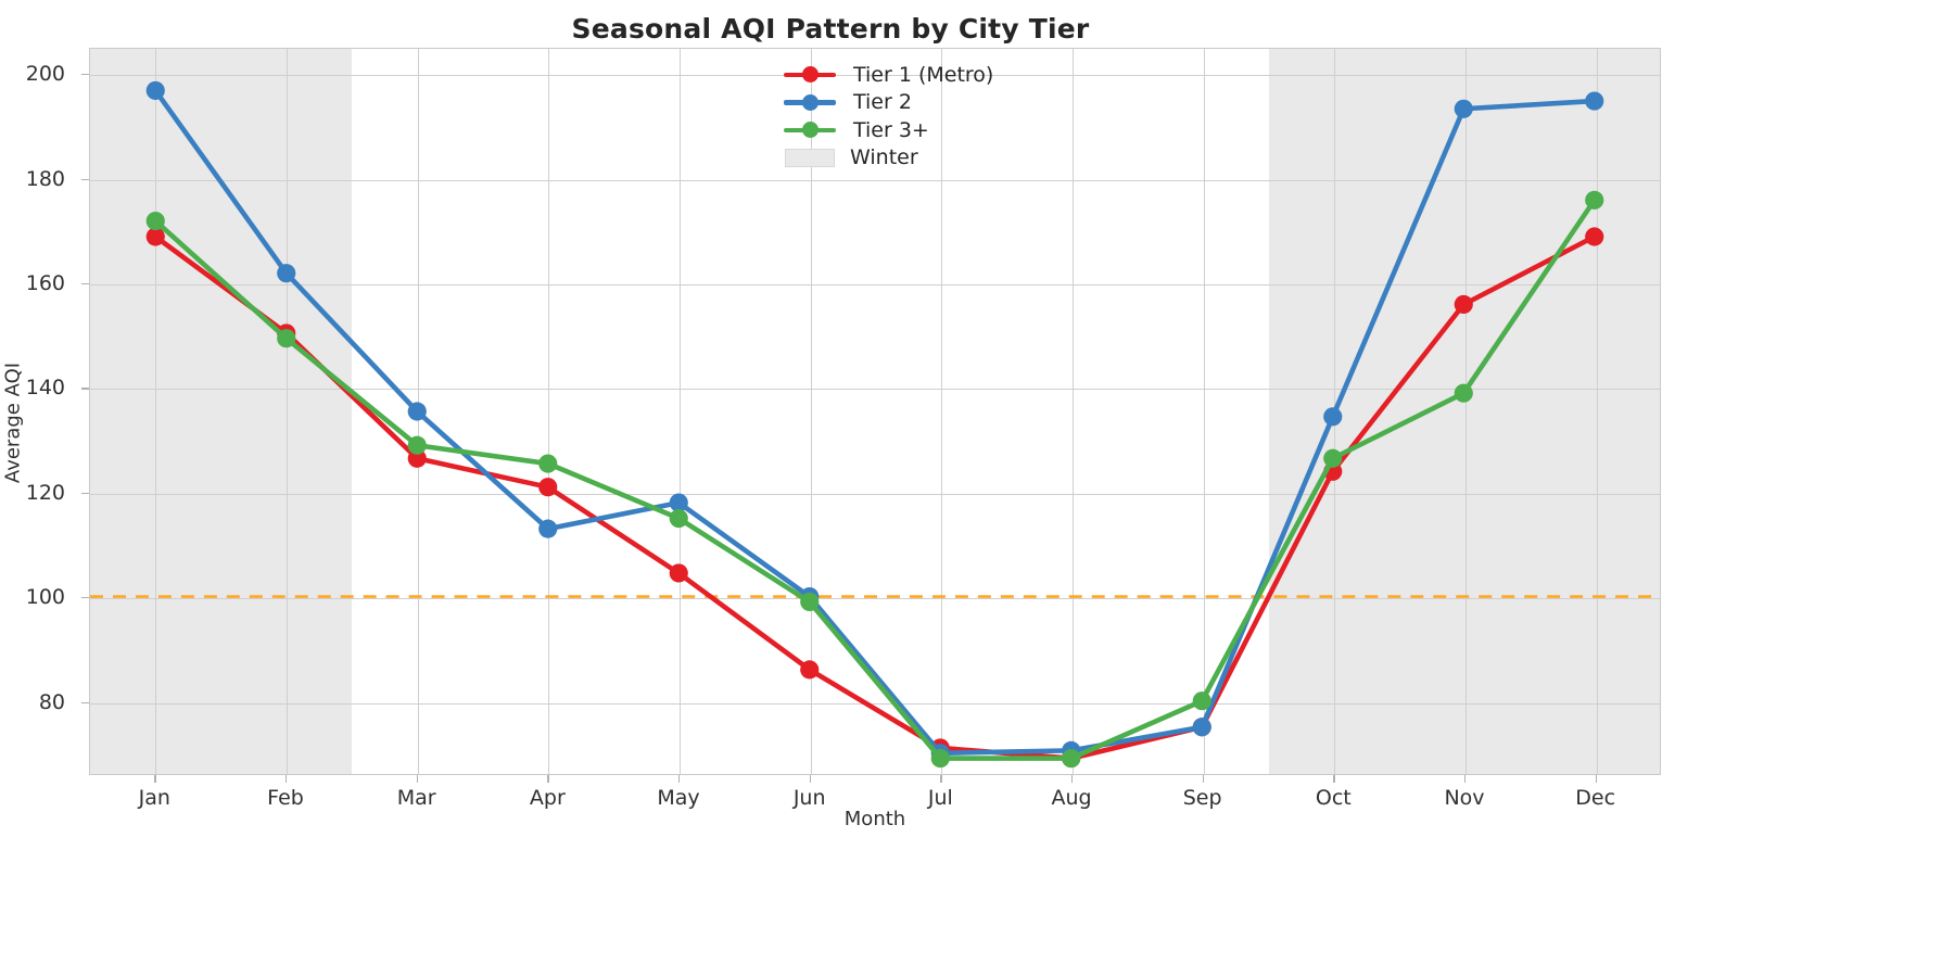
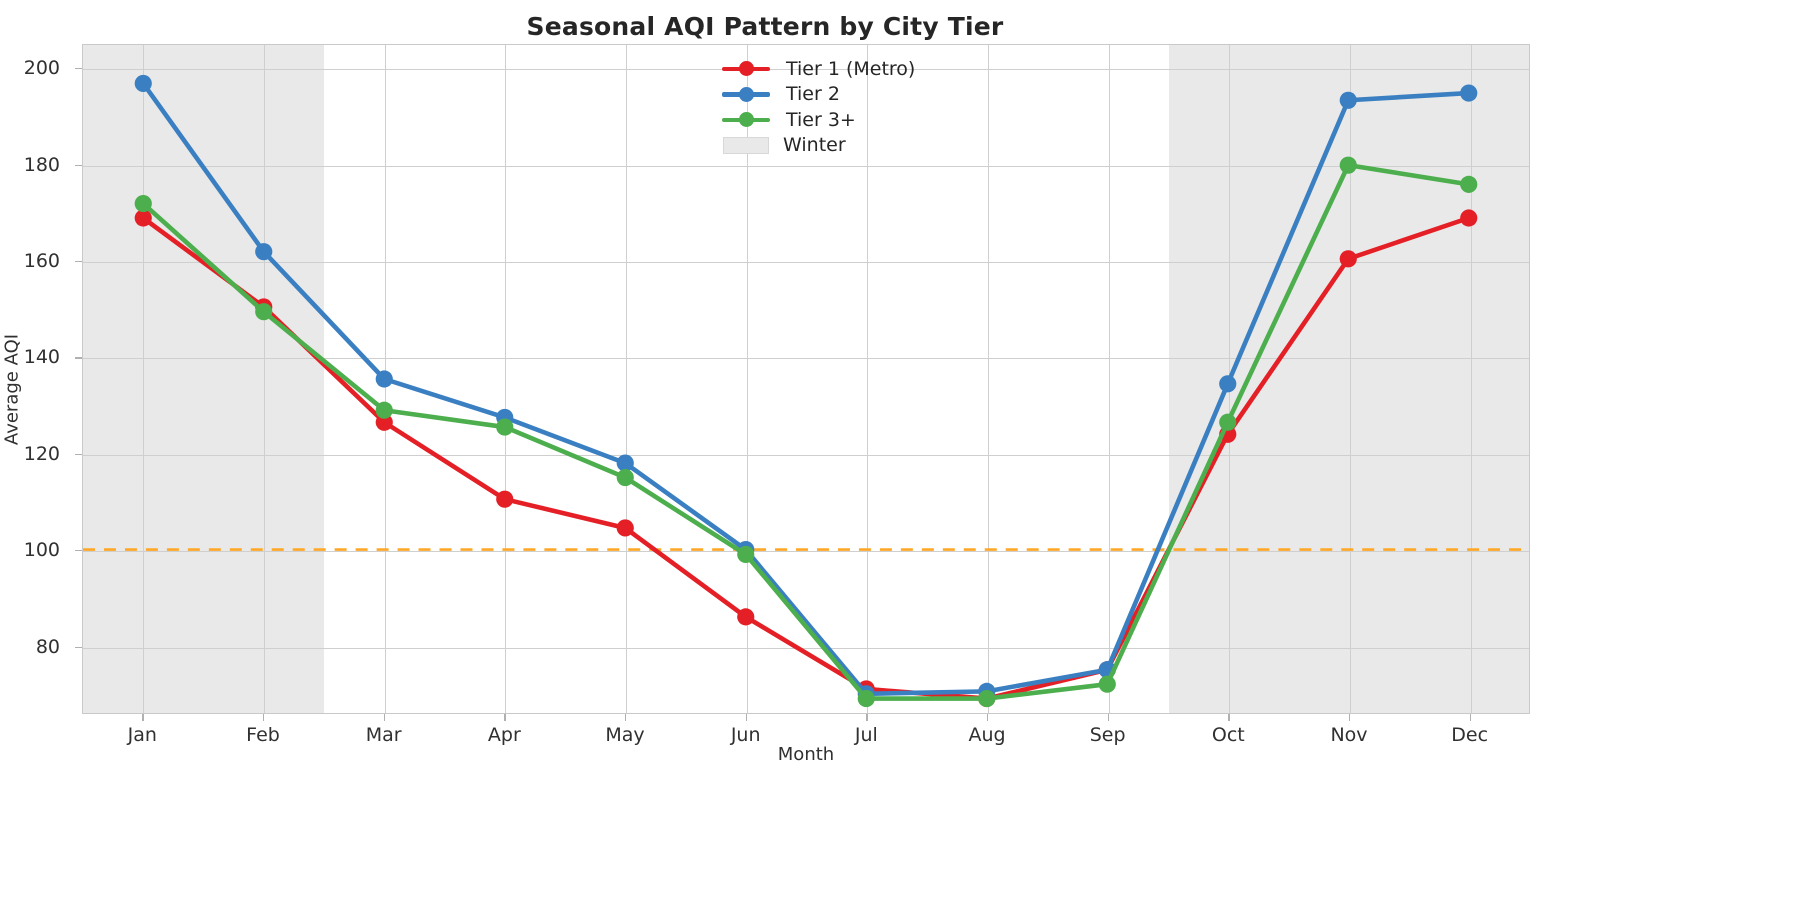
Tier 1 (Metro)/Apr: 121 -> 110
Tier 2/Apr: 113 -> 128
Tier 3+/Sep: 80 -> 72
Tier 1 (Metro)/Nov: 156 -> 160
Tier 3+/Nov: 139 -> 180
